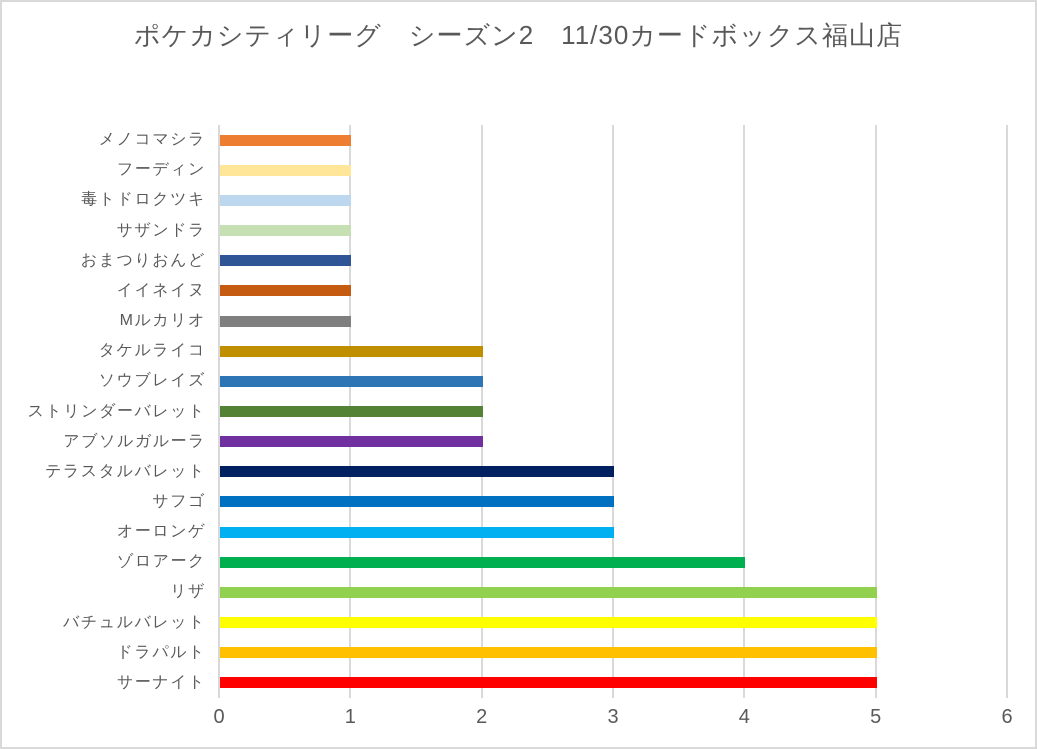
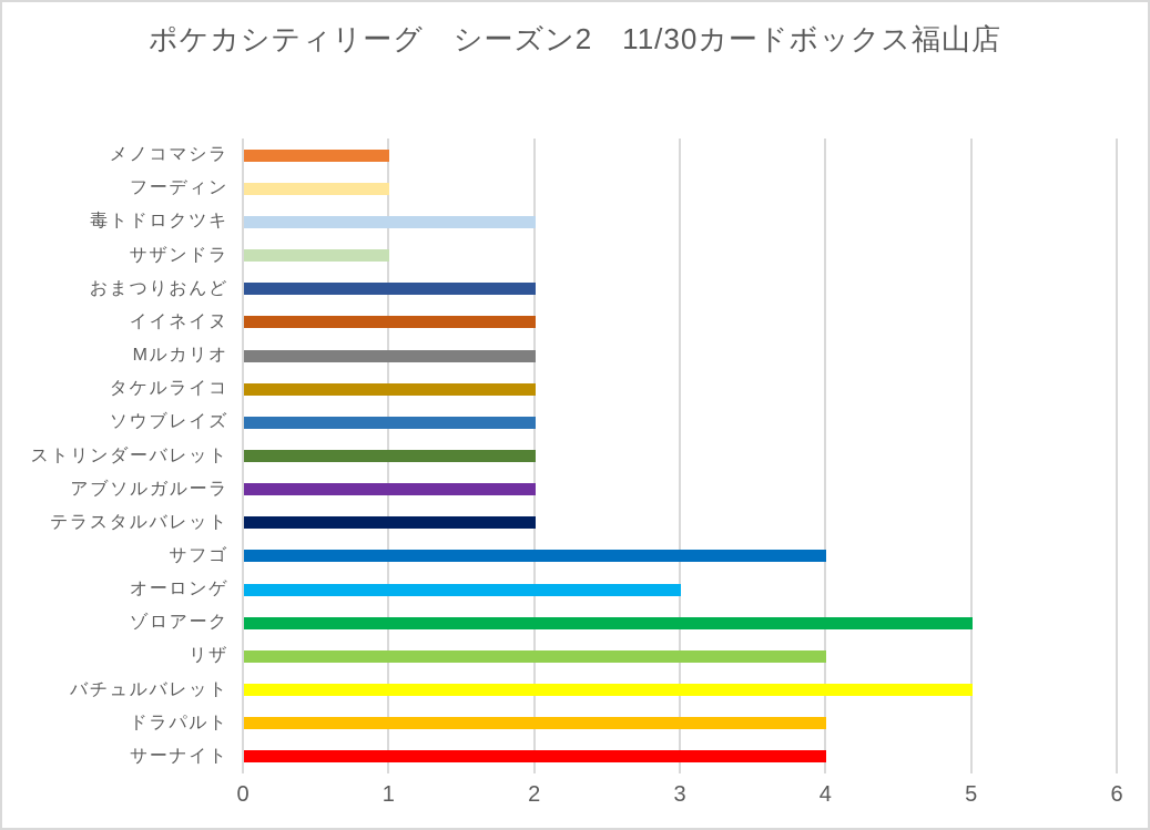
毒トドロクツキ: 1 -> 2
おまつりおんど: 1 -> 2
イイネイヌ: 1 -> 2
Mルカリオ: 1 -> 2
テラスタルバレット: 3 -> 2
サフゴ: 3 -> 4
ゾロアーク: 4 -> 5
リザ: 5 -> 4
ドラパルト: 5 -> 4
サーナイト: 5 -> 4
